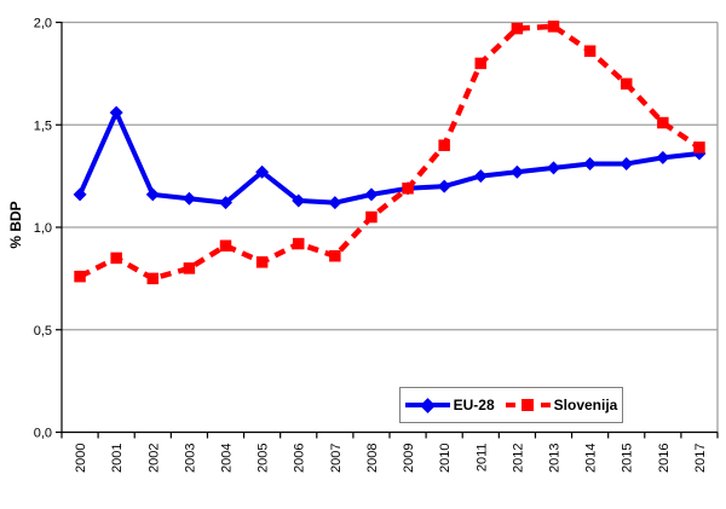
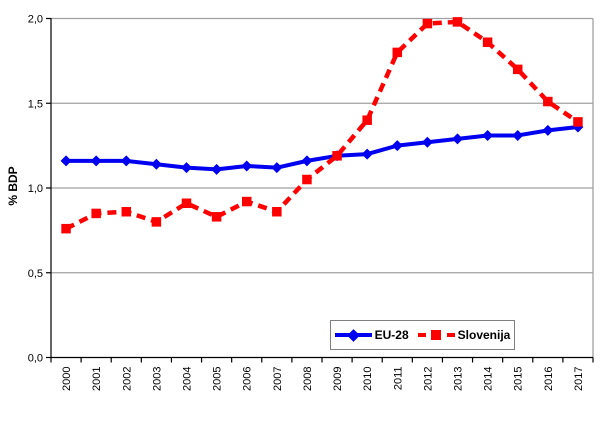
EU-28/2001: 1,56 -> 1,16
Slovenija/2002: 0,75 -> 0,86
EU-28/2005: 1,27 -> 1,11
